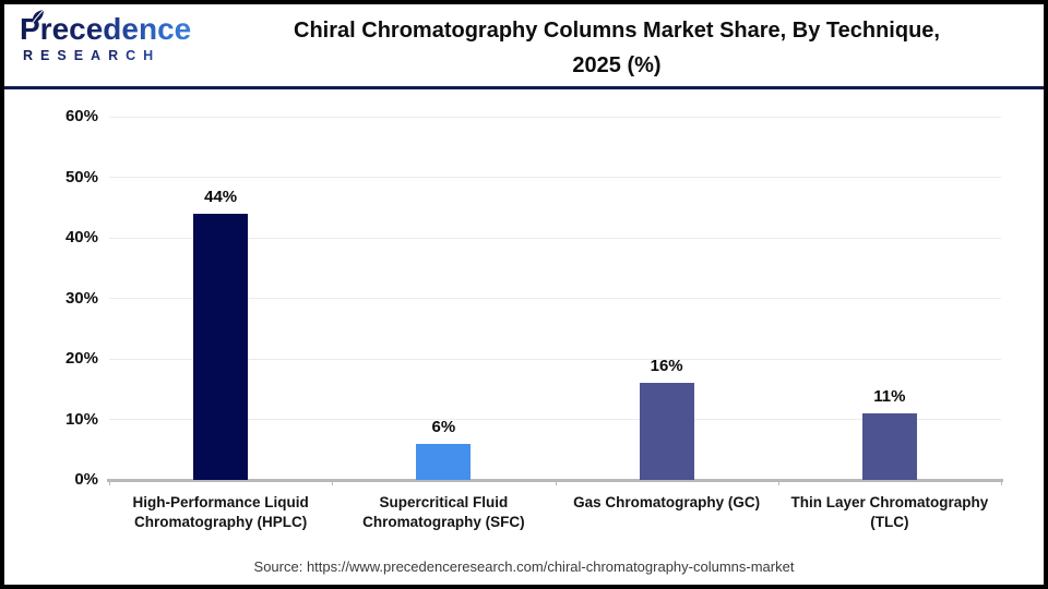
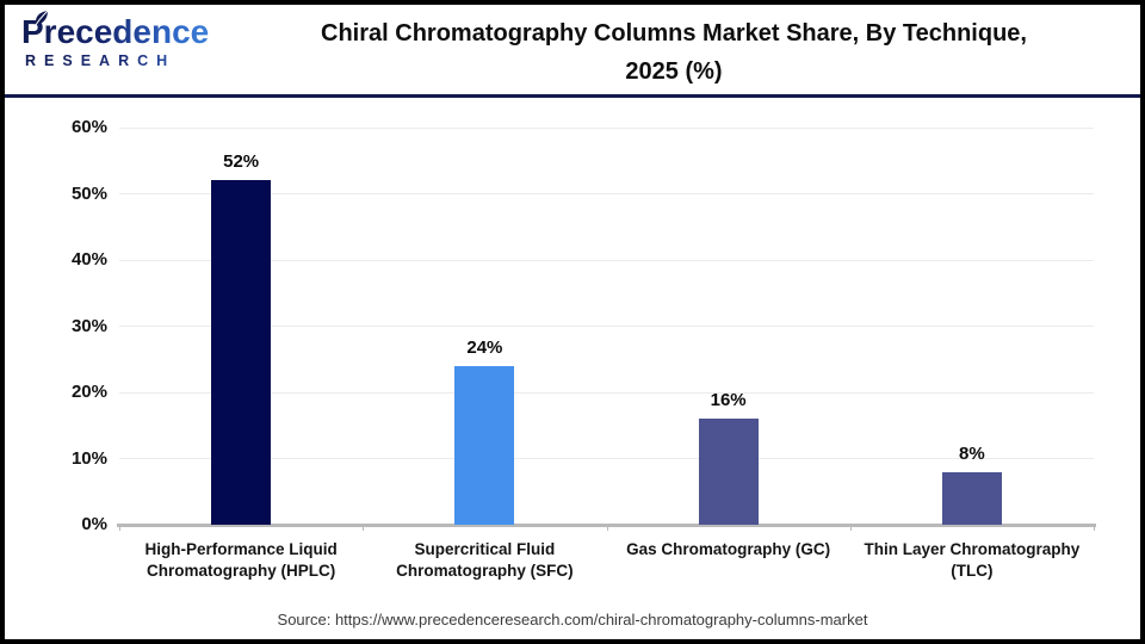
High-Performance Liquid Chromatography (HPLC): 44% -> 52%
Supercritical Fluid Chromatography (SFC): 6% -> 24%
Thin Layer Chromatography (TLC): 11% -> 8%
